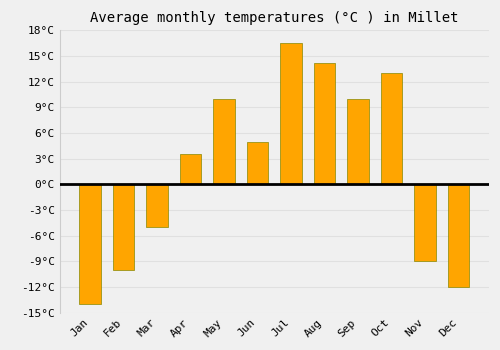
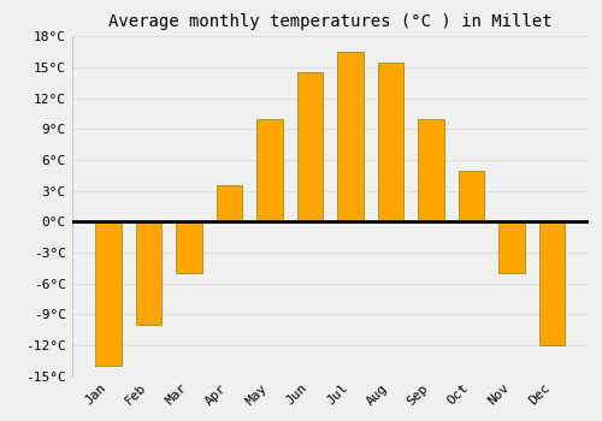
Jun: 5.0°C -> 14.5°C
Aug: 14.2°C -> 15.5°C
Oct: 13.0°C -> 5.0°C
Nov: -9.0°C -> -5.0°C
